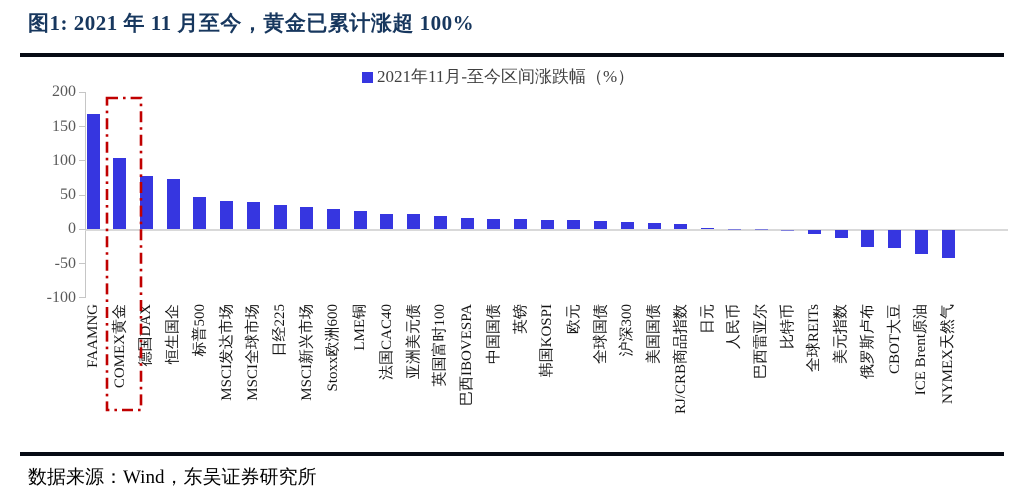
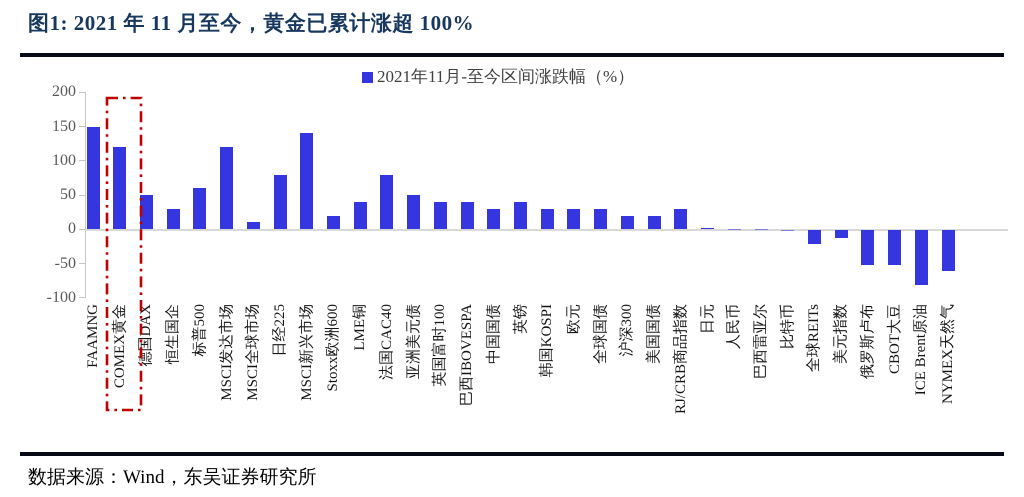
FAAMNG: 170 -> 150
COMEX黄金: 100 -> 120
德国DAX: 80 -> 50
恒生国企: 70 -> 30
标普500: 50 -> 60
MSCI发达市场: 40 -> 120
MSCI全球市场: 40 -> 10
日经225: 40 -> 80
MSCI新兴市场: 30 -> 140
Stoxx欧洲600: 30 -> 20
LME铜: 30 -> 40
法国CAC40: 20 -> 80
亚洲美元债: 20 -> 50
英国富时100: 20 -> 40
巴西IBOVESPA: 20 -> 40
中国国债: 20 -> 30
英镑: 20 -> 40
韩国KOSPI: 10 -> 30
欧元: 10 -> 30
全球国债: 10 -> 30
沪深300: 10 -> 20
美国国债: 10 -> 20
RJ/CRB商品指数: 10 -> 30
全球REITs: -10 -> -20
俄罗斯卢布: -20 -> -50
CBOT大豆: -30 -> -50
ICE Brent原油: -30 -> -80
NYMEX天然气: -40 -> -60
